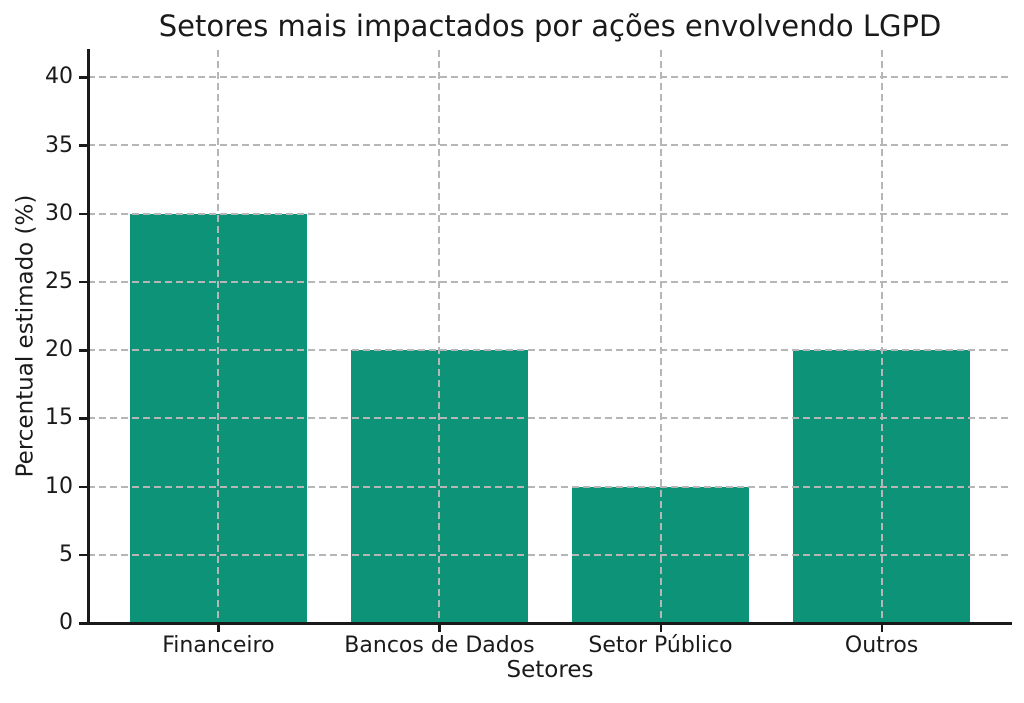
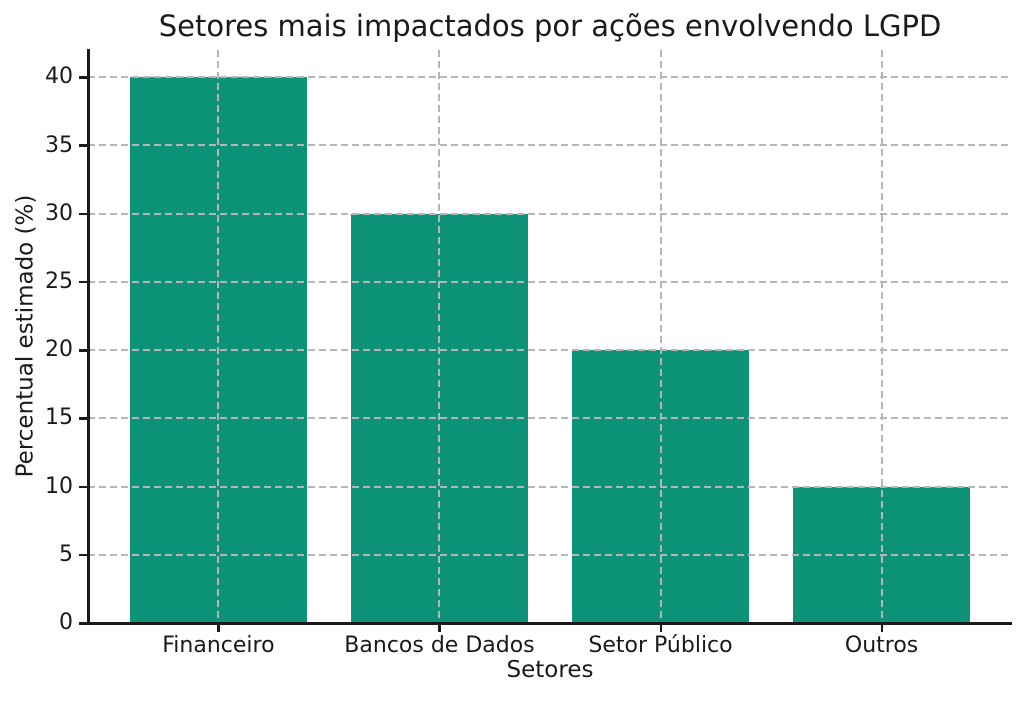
Financeiro: 30 -> 40
Bancos de Dados: 20 -> 30
Setor Público: 10 -> 20
Outros: 20 -> 10
